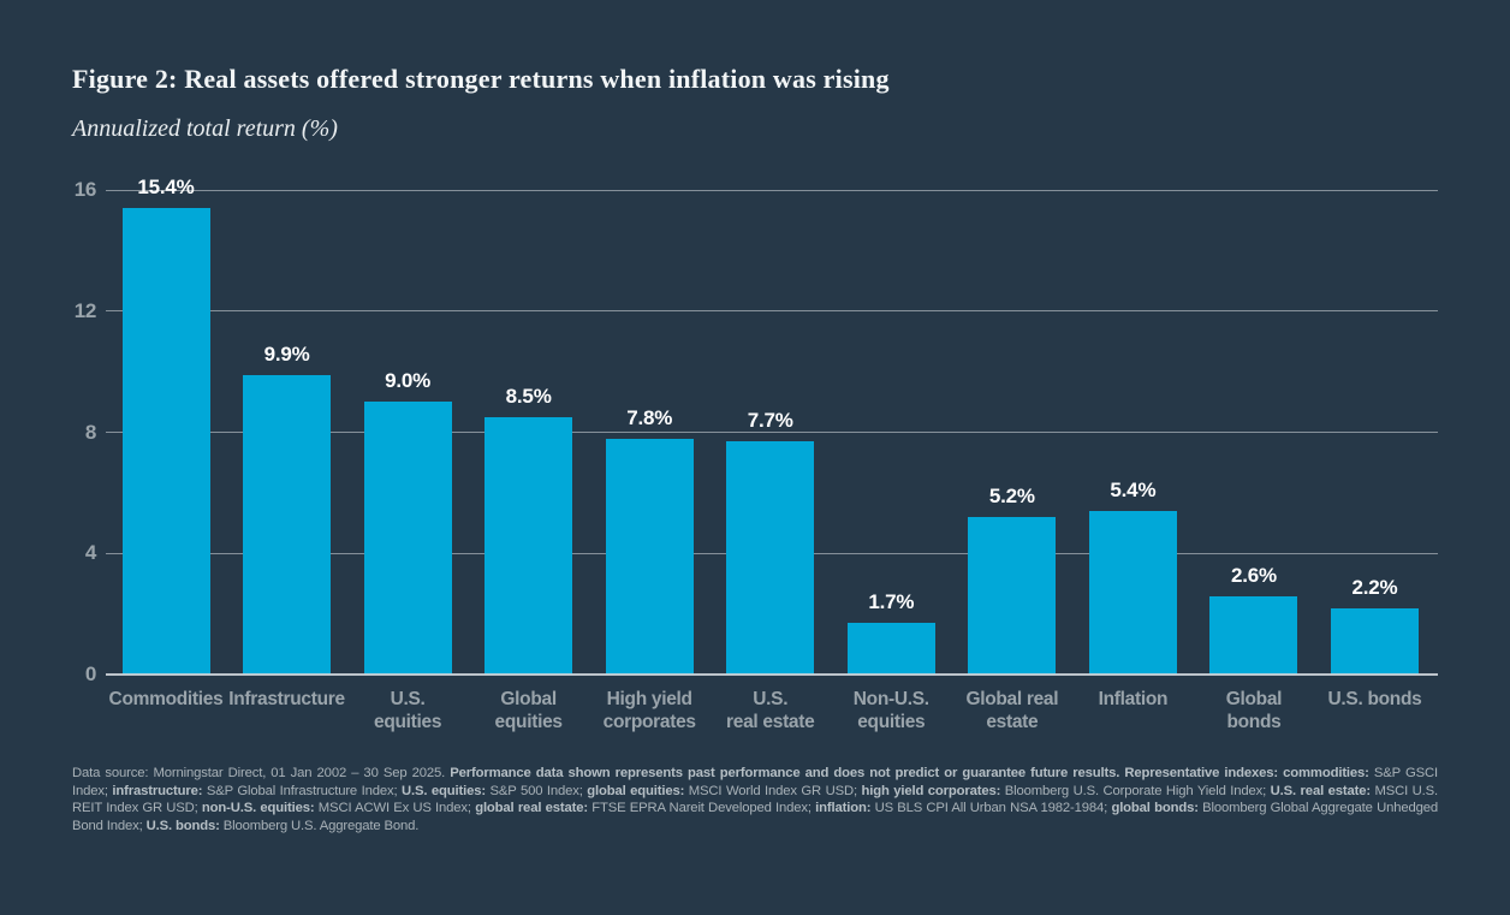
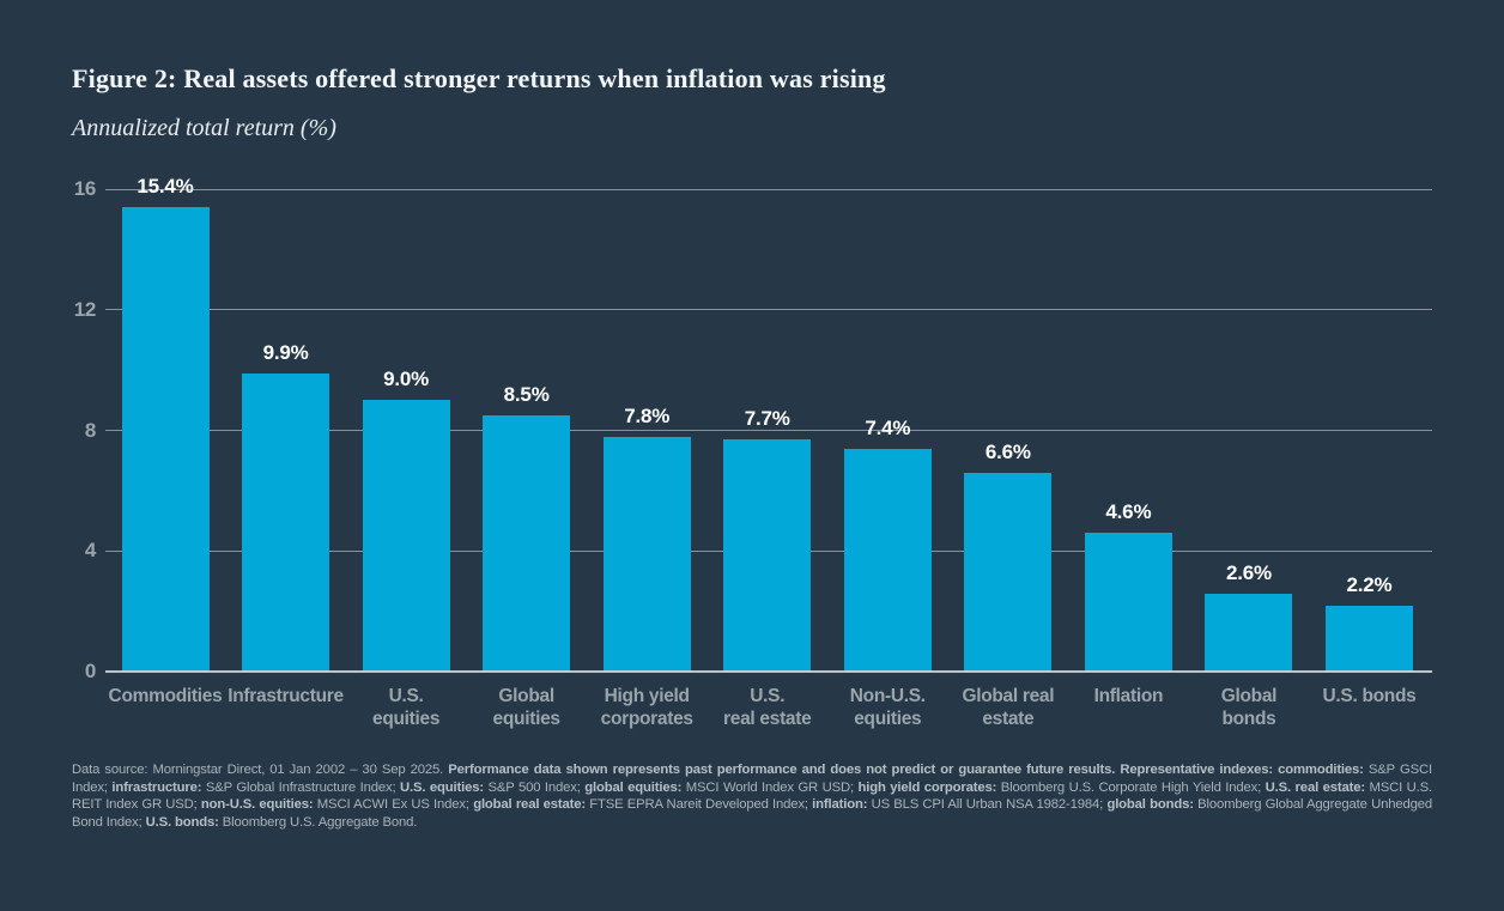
Non-U.S. equities: 1.7% -> 7.4%
Global real estate: 5.2% -> 6.6%
Inflation: 5.4% -> 4.6%
